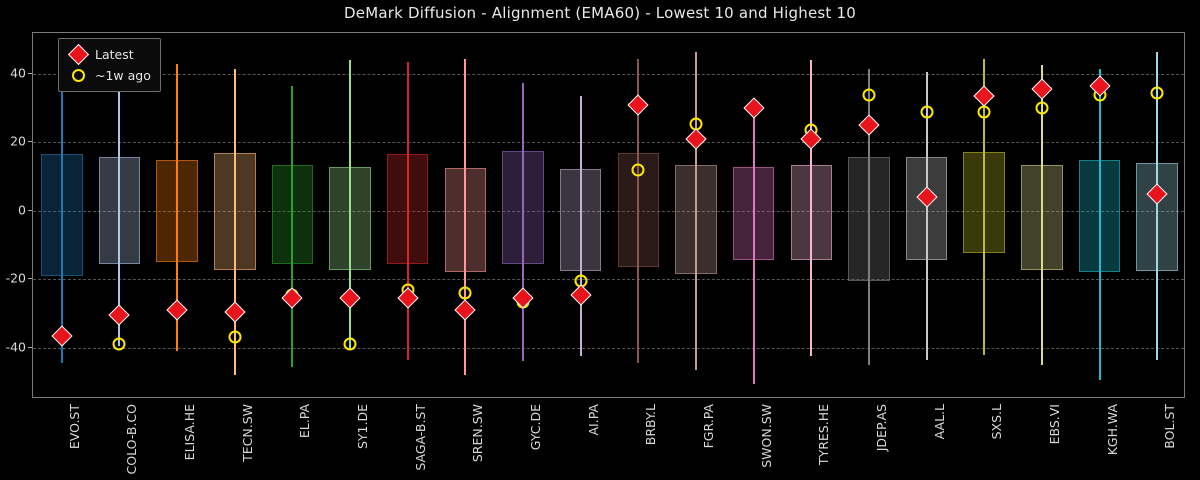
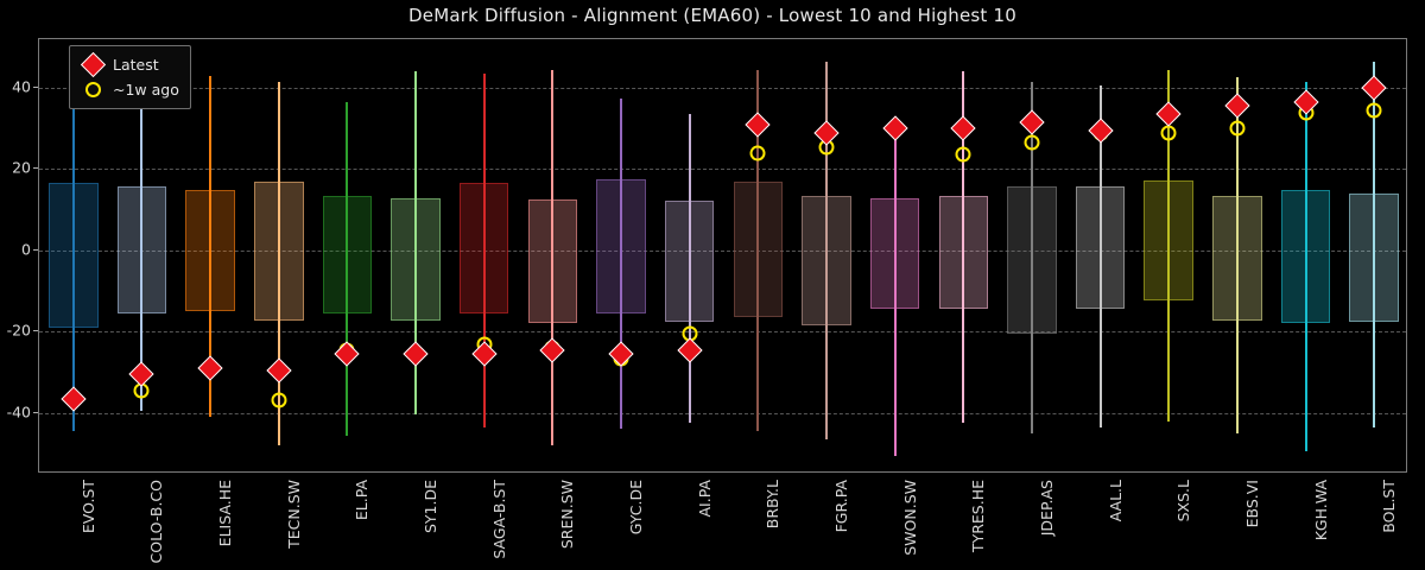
~1w ago/COLO-B.CO: -39 -> -34
~1w ago/SY1.DE: -39 -> -26
Latest/SREN.SW: -29 -> -24
~1w ago/BRBY.L: 12 -> 24
Latest/FGR.PA: 21 -> 29
Latest/TYRES.HE: 21 -> 30
Latest/JDEP.AS: 25 -> 32
~1w ago/JDEP.AS: 34 -> 26
Latest/AAL.L: 4 -> 30
Latest/BOL.ST: 5 -> 40
